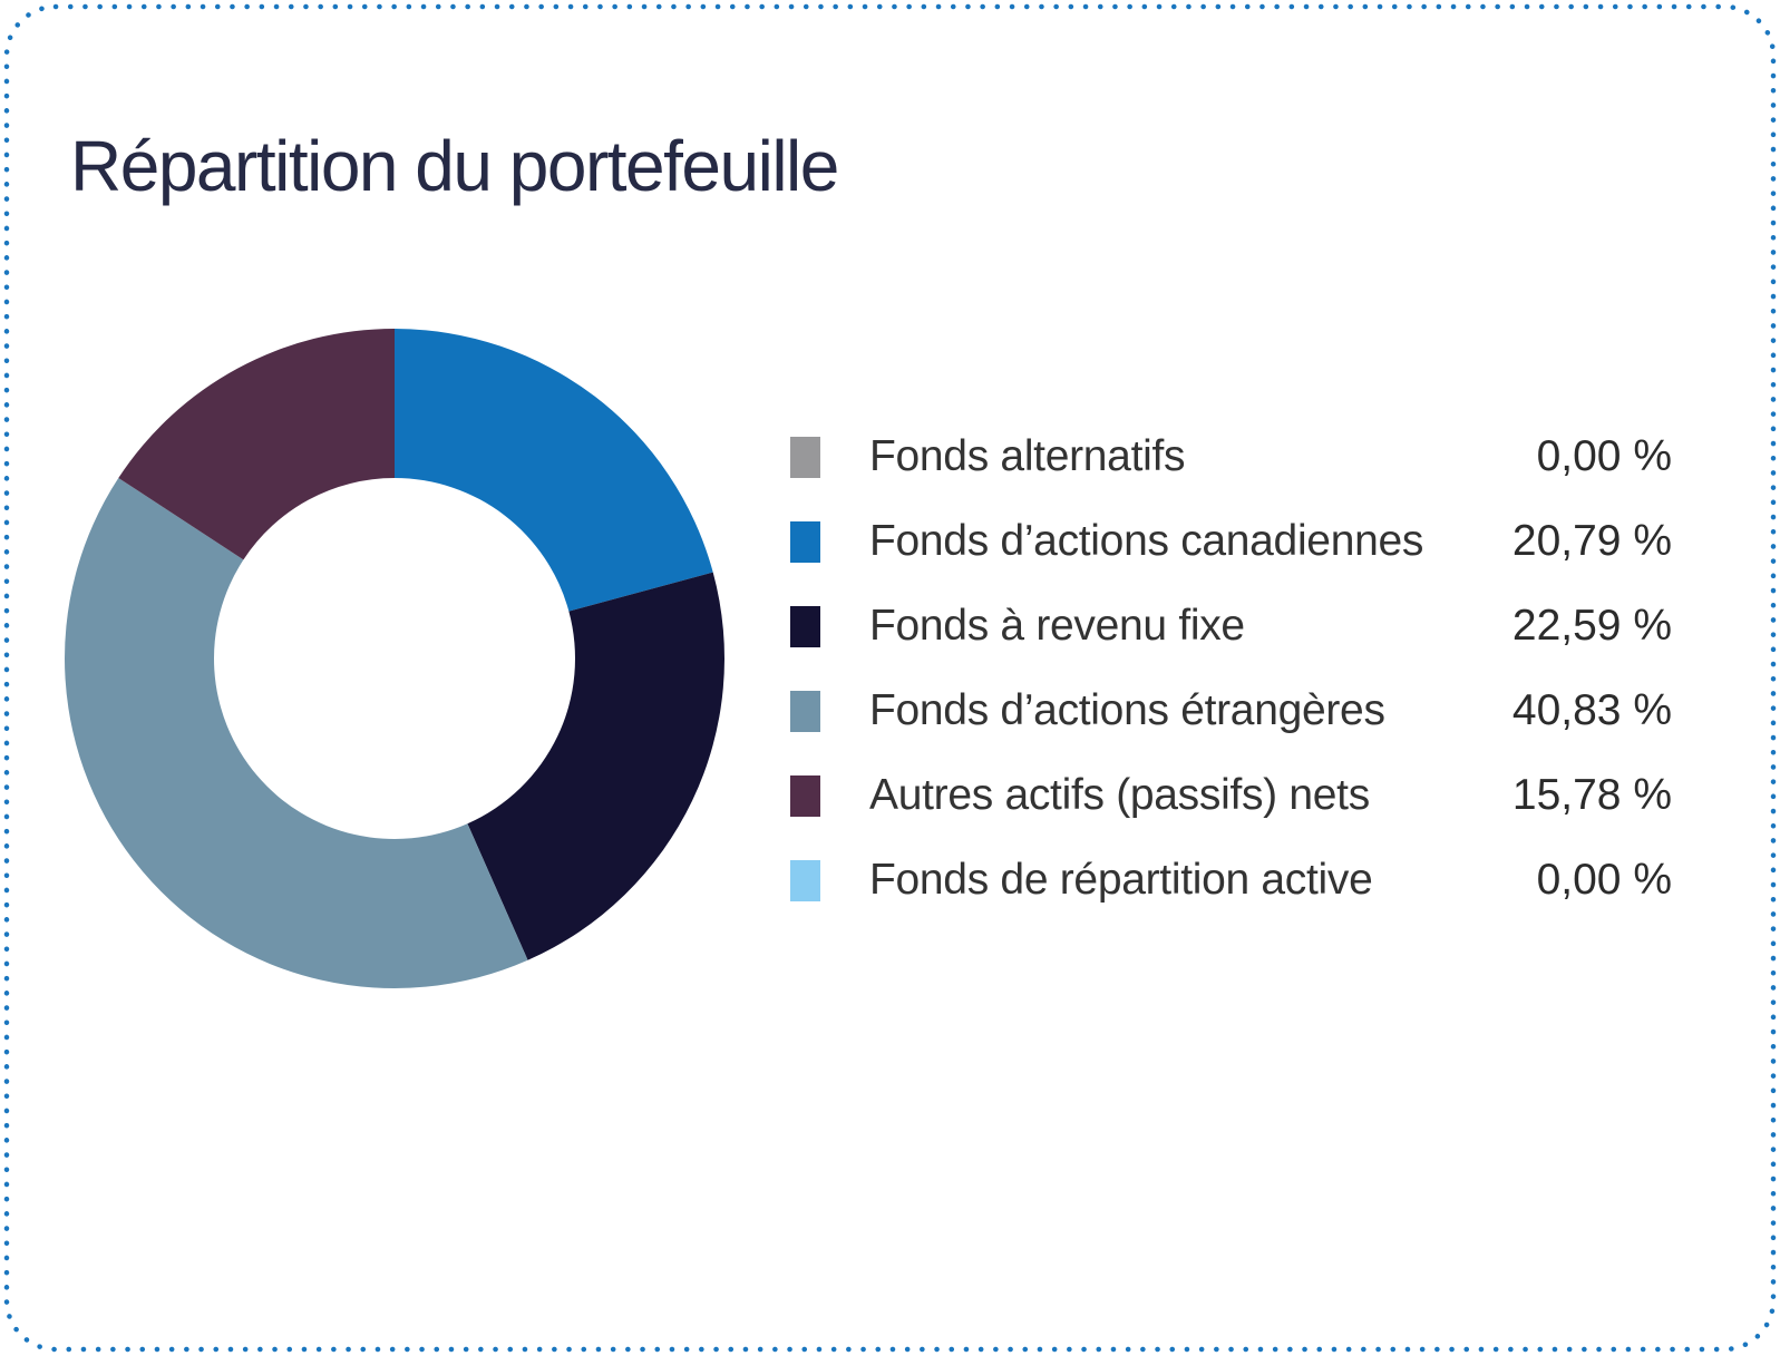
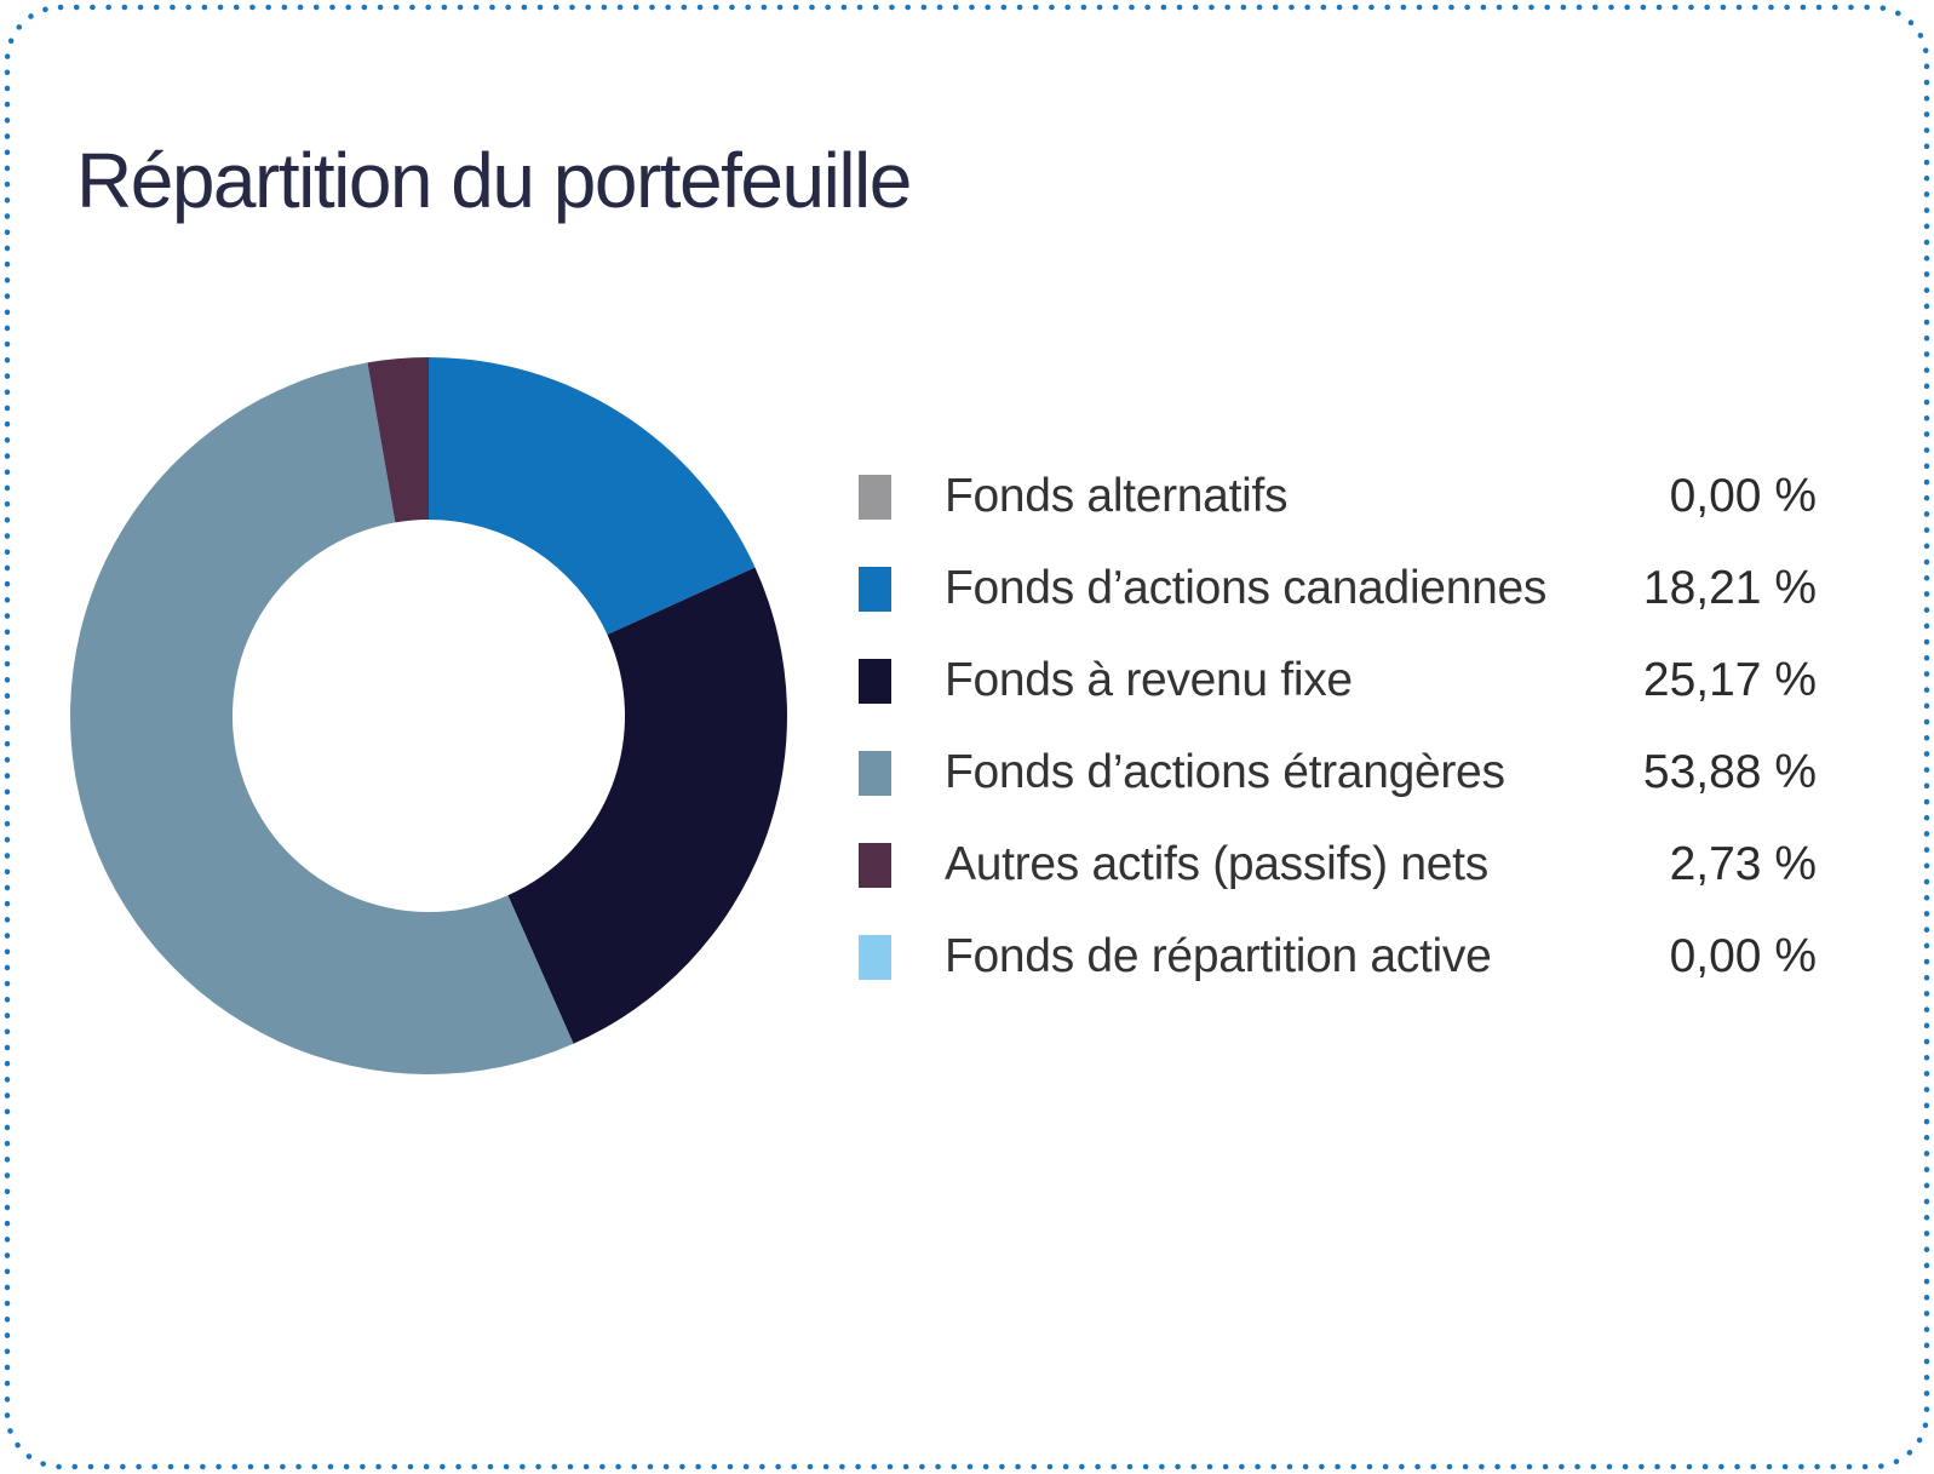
Fonds d’actions canadiennes: 20,79 -> 18,21
Fonds à revenu fixe: 22,59 -> 25,17
Fonds d’actions étrangères: 40,83 -> 53,88
Autres actifs (passifs) nets: 15,78 -> 2,73
